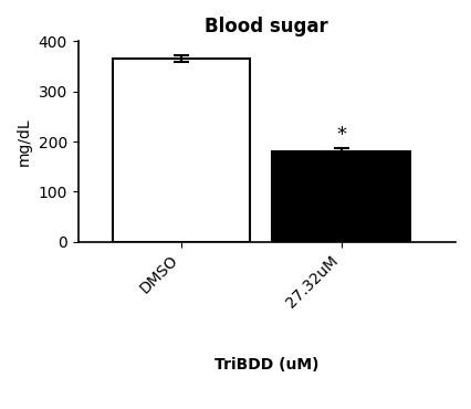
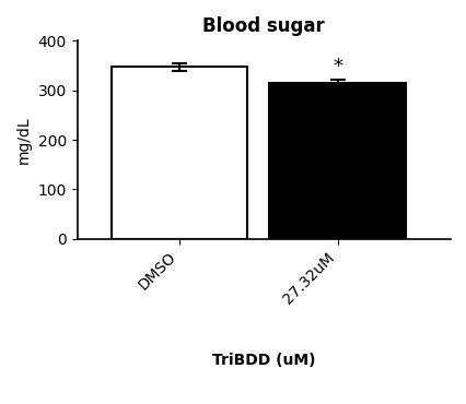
DMSO: 365 -> 347
27.32uM: 180 -> 315
